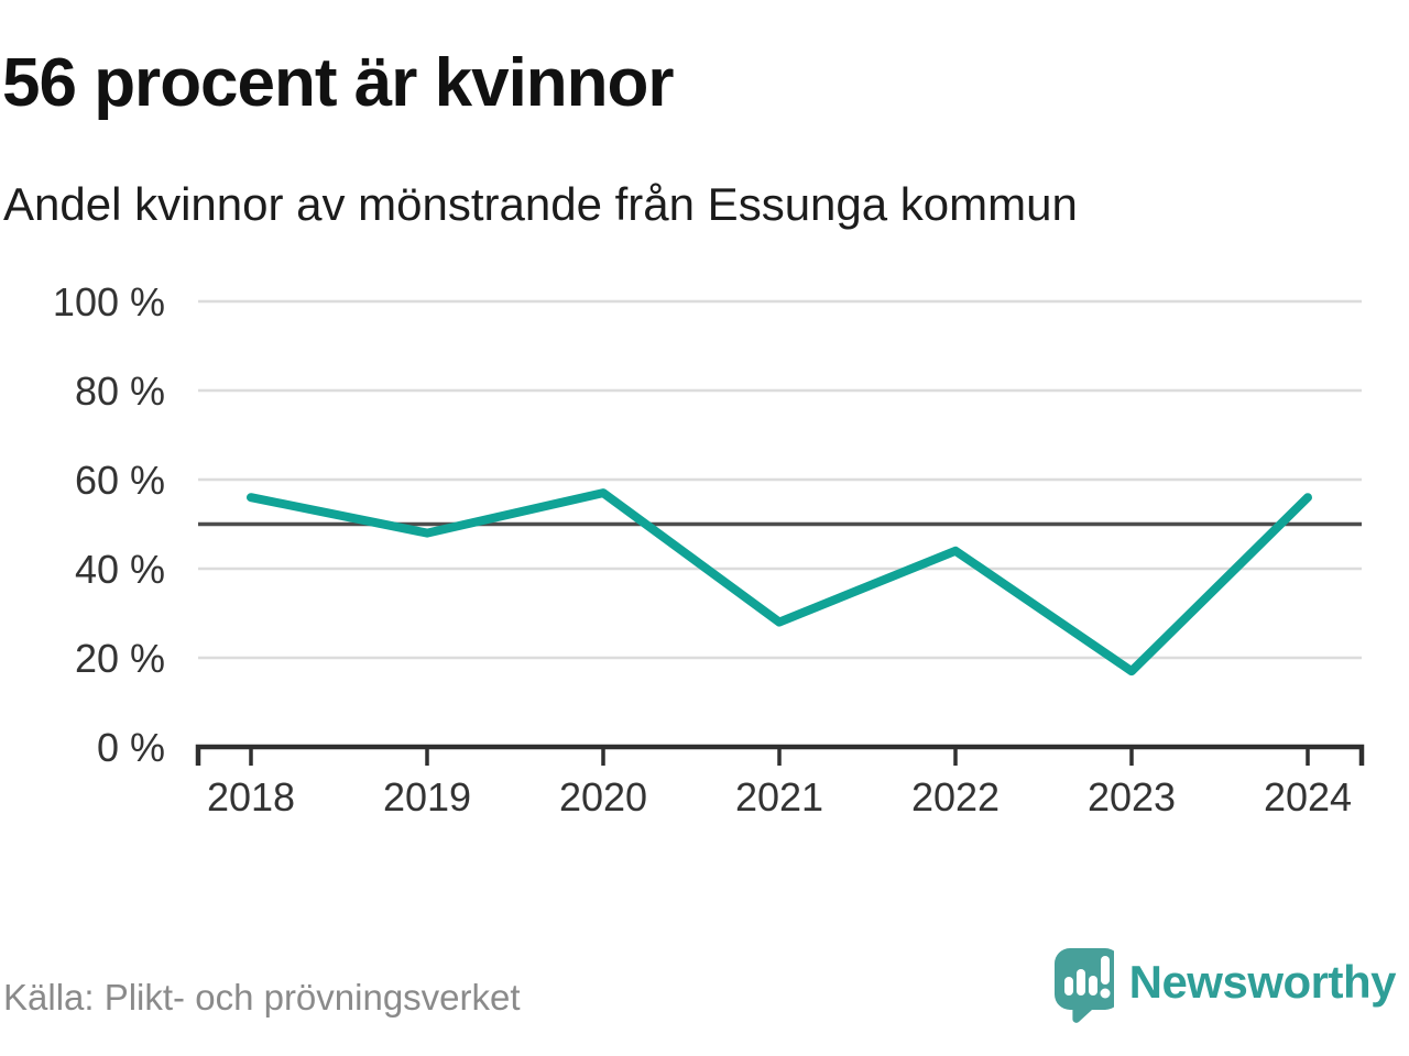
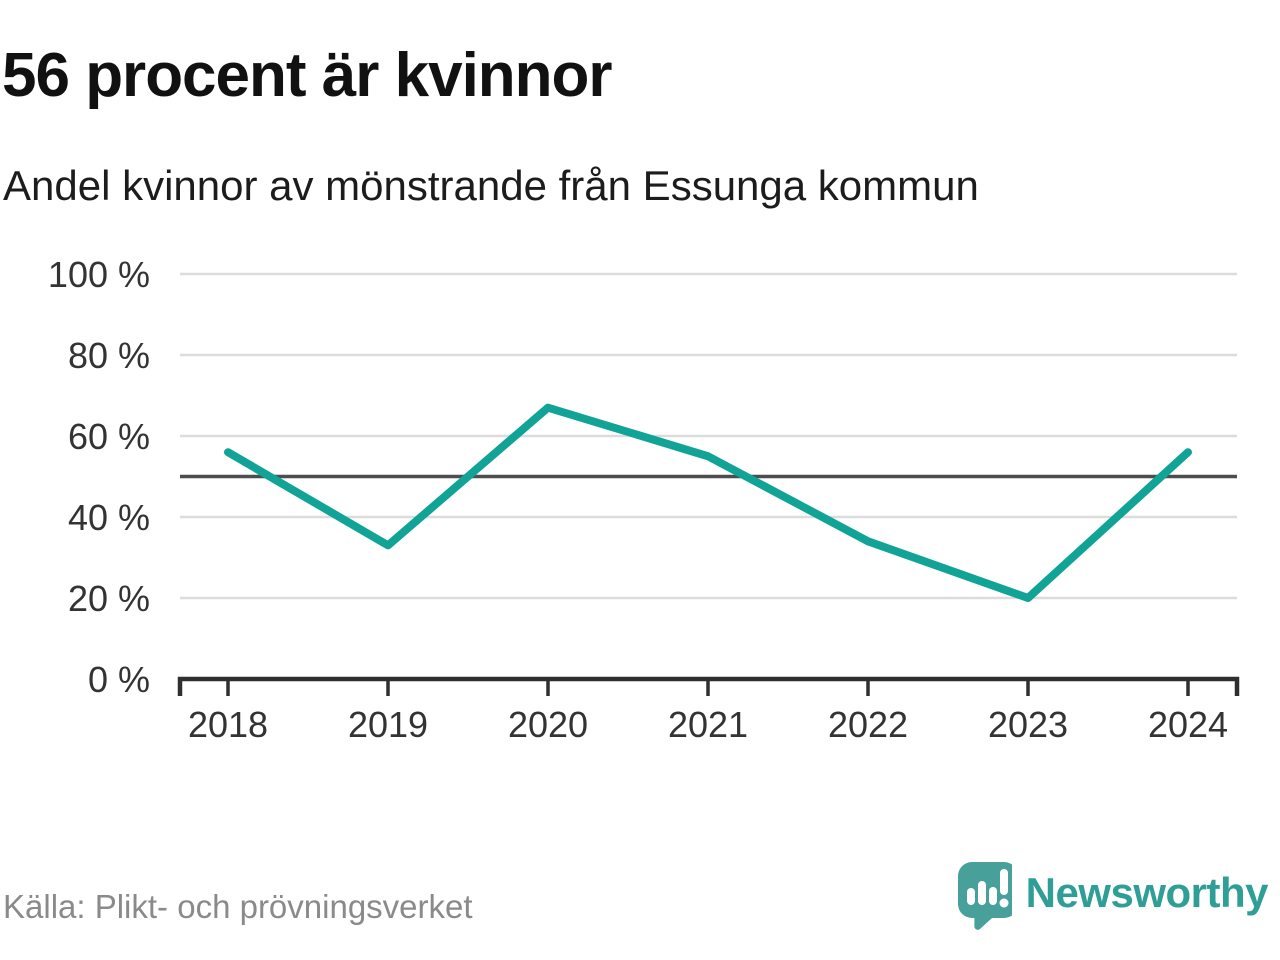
2019: 48% -> 33%
2020: 57% -> 67%
2021: 28% -> 55%
2022: 44% -> 34%
2023: 17% -> 20%
